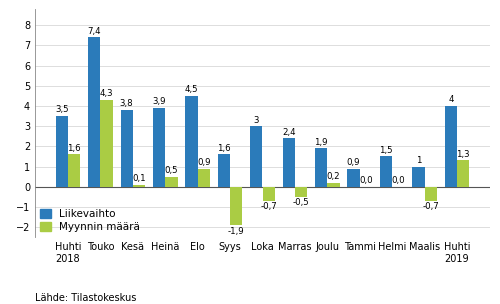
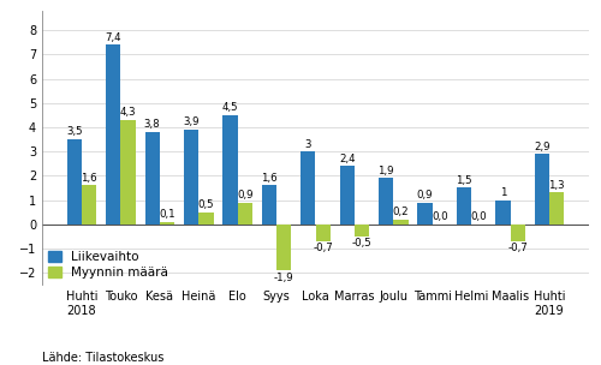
Liikevaihto/Huhti 2019: 4 -> 2,9
